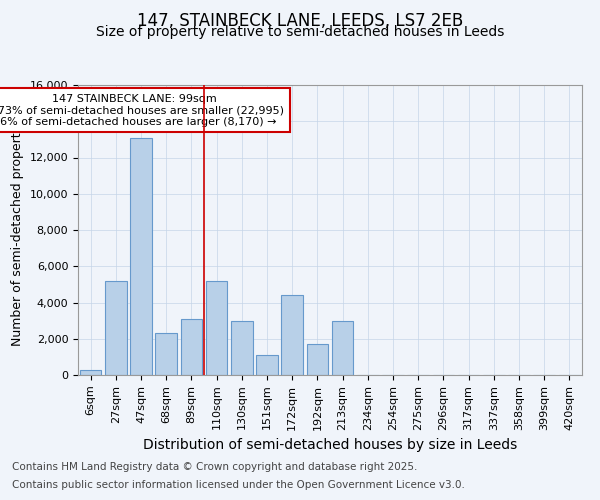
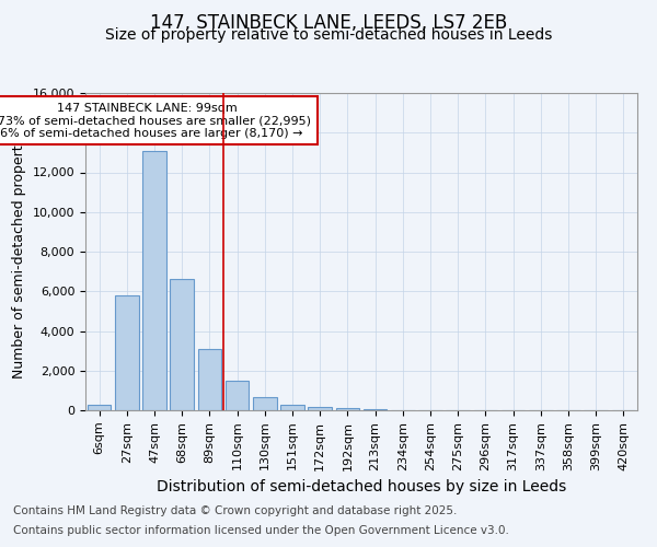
27sqm: 5,200 -> 5,800
68sqm: 2,300 -> 6,600
110sqm: 5,200 -> 1,500
130sqm: 3,000 -> 600
151sqm: 1,100 -> 200
172sqm: 4,400 -> 200
192sqm: 1,700 -> 100
213sqm: 3,000 -> 0
